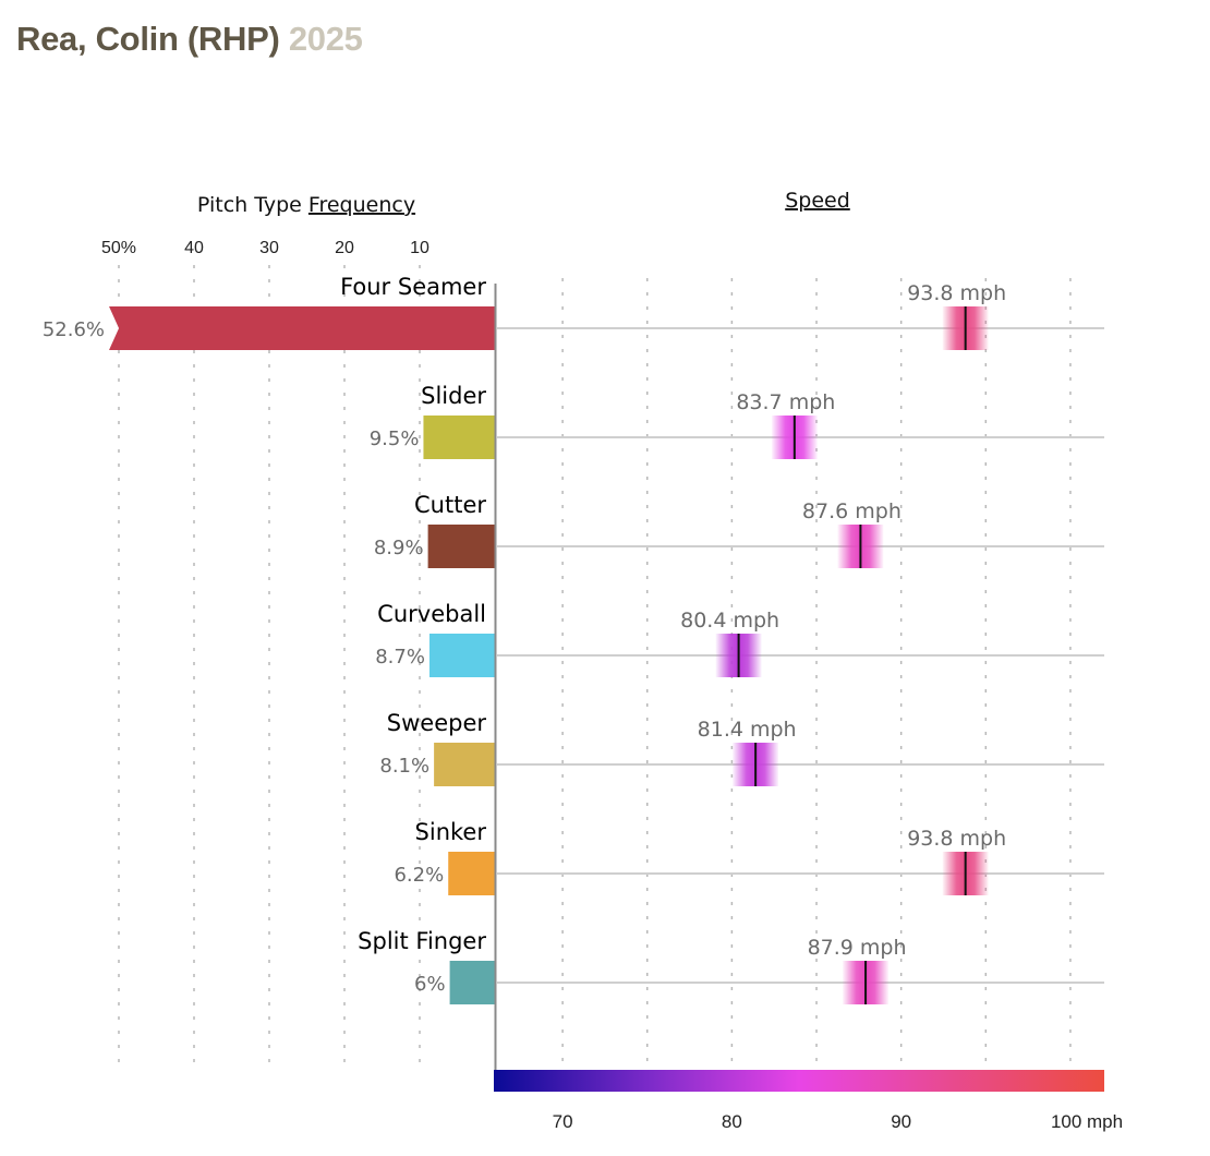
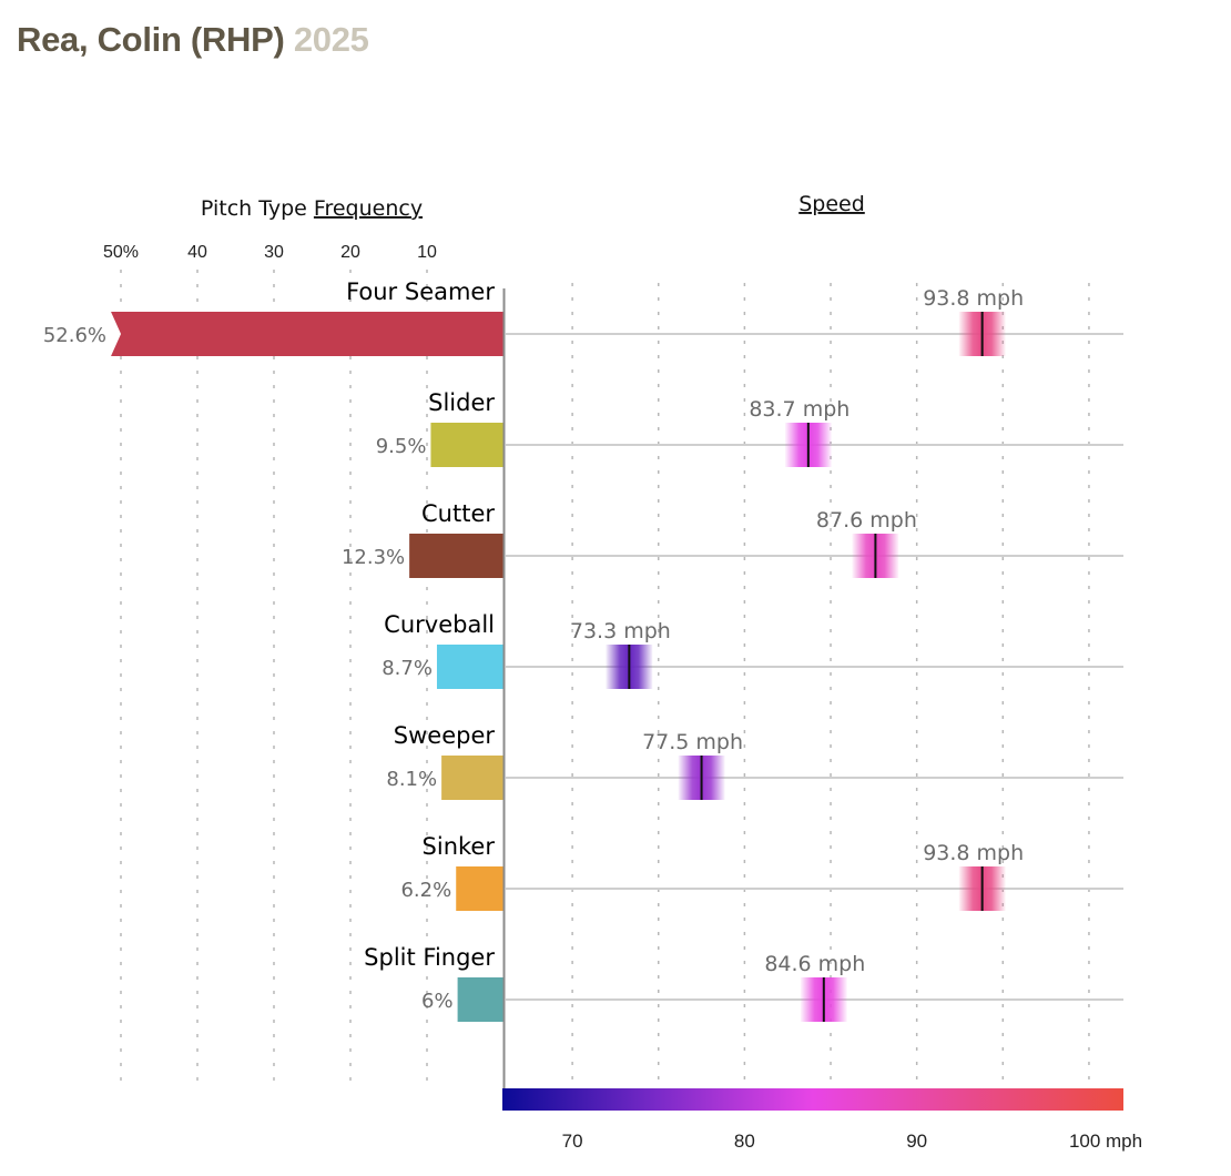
Frequency/Cutter: 8.9% -> 12.3%
Speed/Curveball: 80.4 -> 73.3
Speed/Sweeper: 81.4 -> 77.5
Speed/Split Finger: 87.9 -> 84.6
